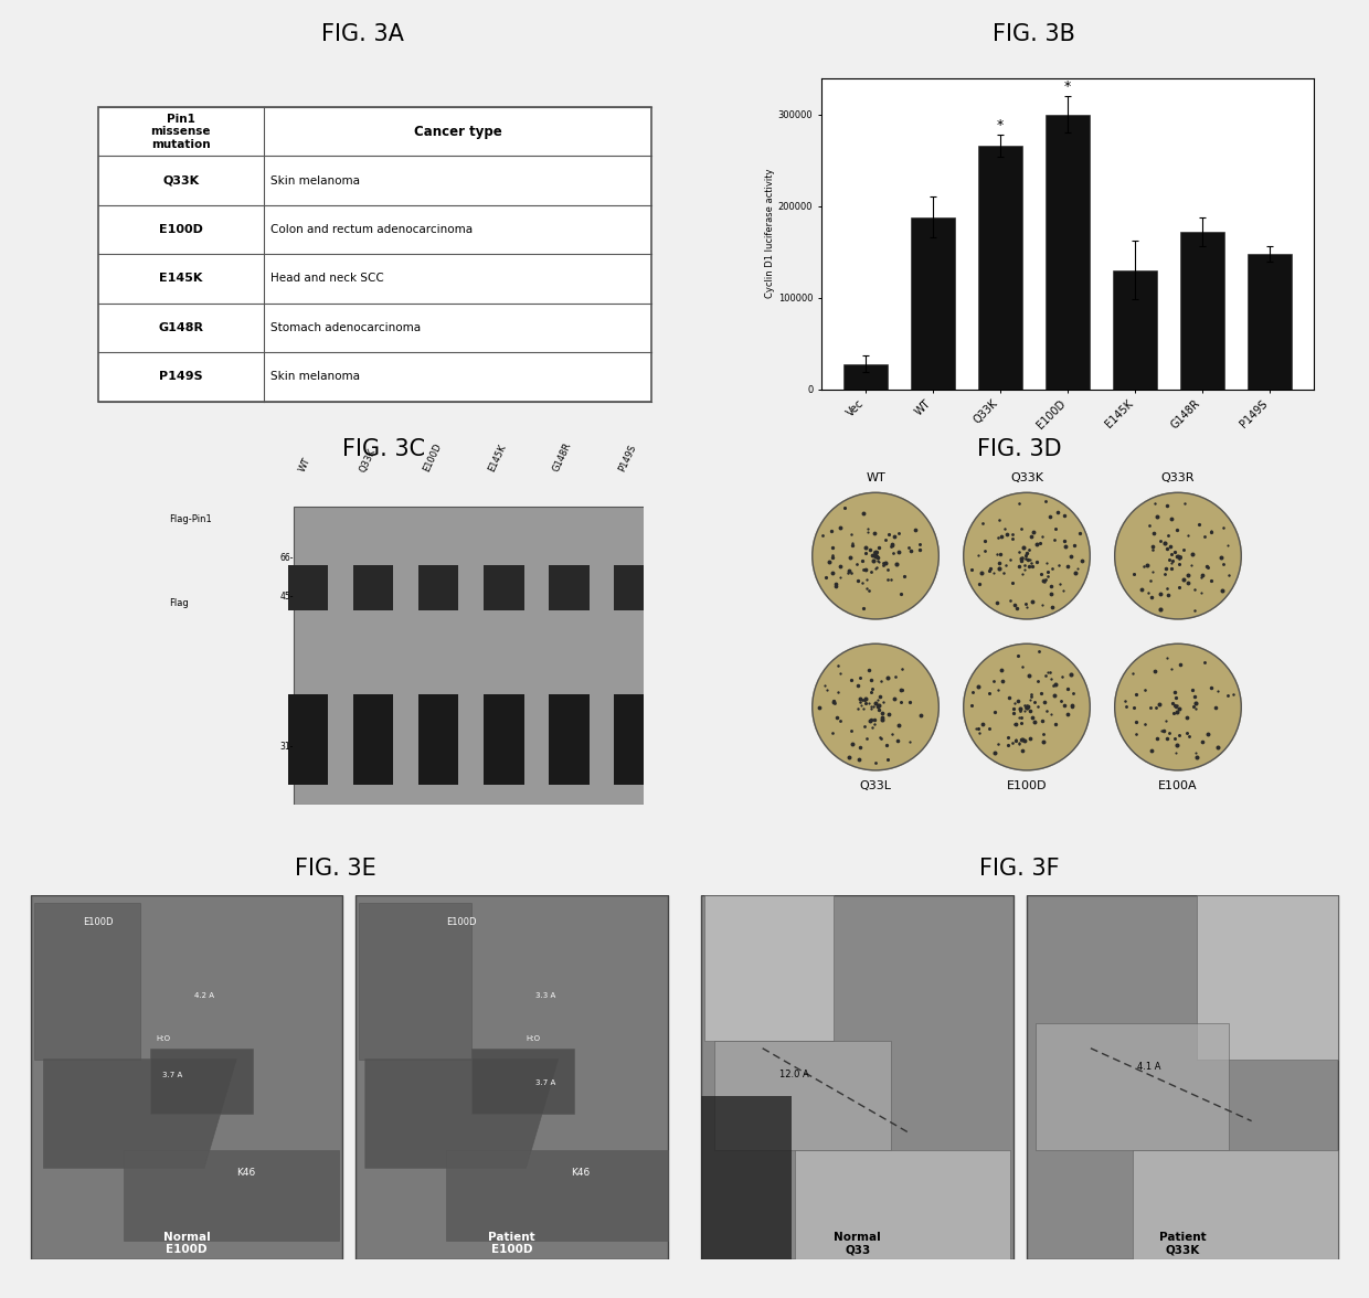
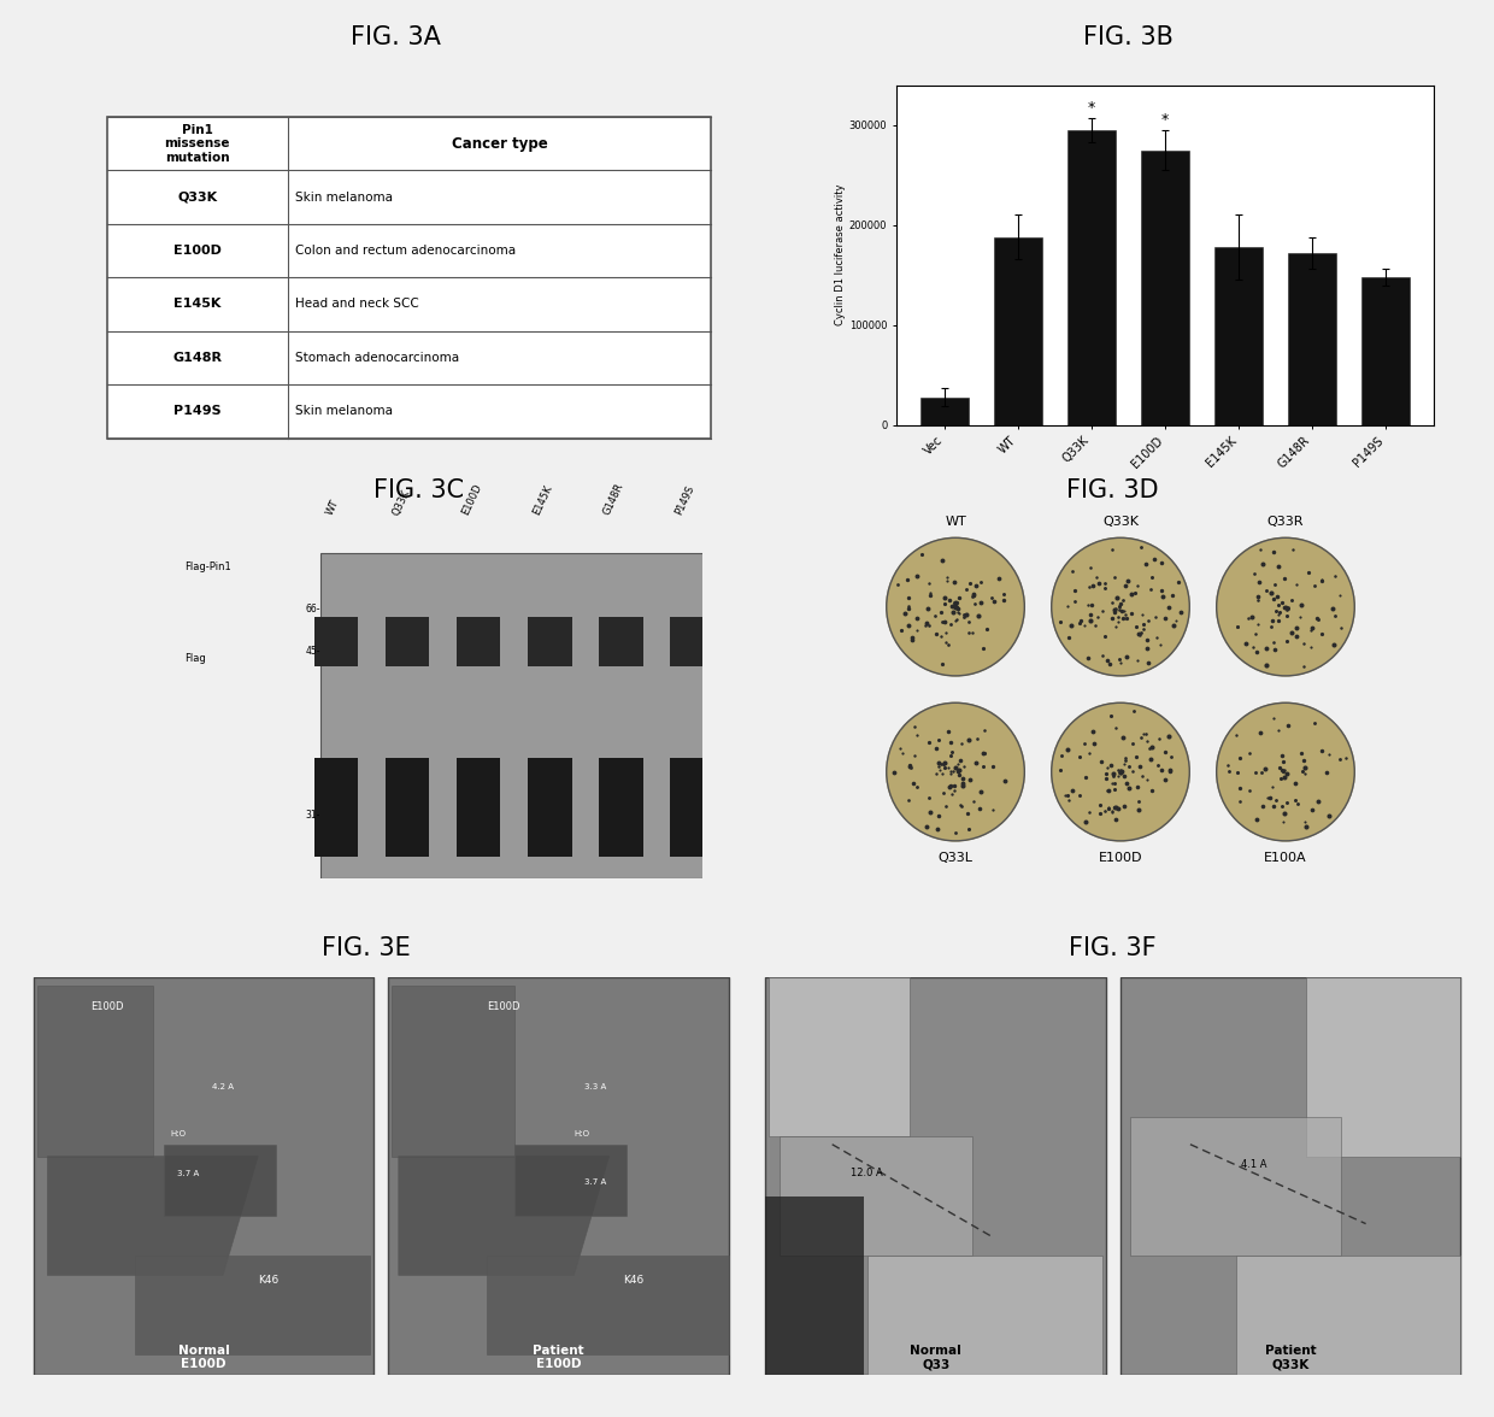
Q33K: 266000 -> 295000
E100D: 300000 -> 275000
E145K: 130000 -> 178000
